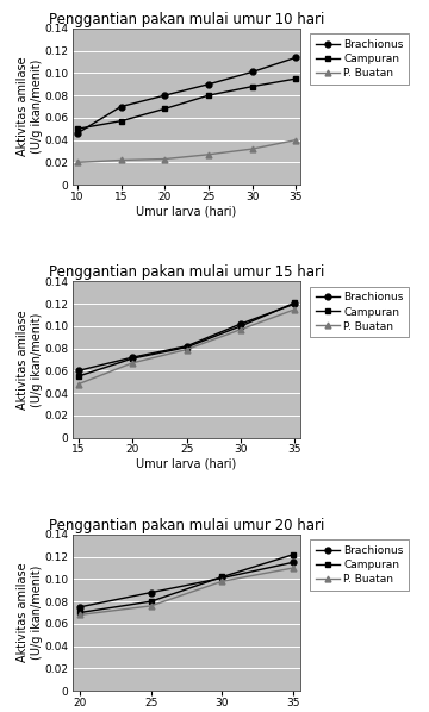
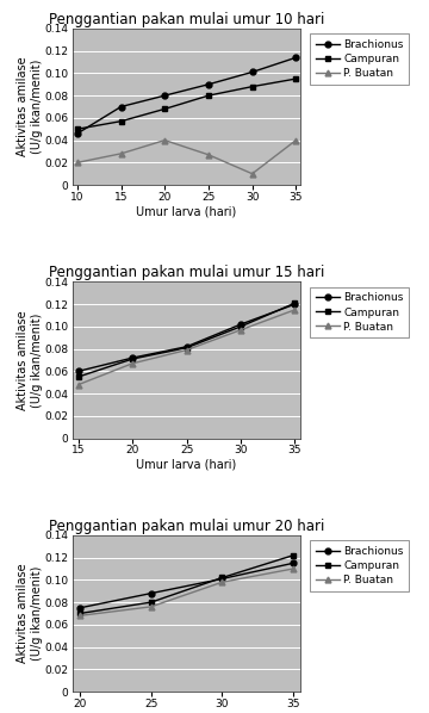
Penggantian pakan mulai umur 10 hari/P. Buatan/15: 0.022 -> 0.028
Penggantian pakan mulai umur 10 hari/P. Buatan/20: 0.023 -> 0.040
Penggantian pakan mulai umur 10 hari/P. Buatan/30: 0.032 -> 0.010
